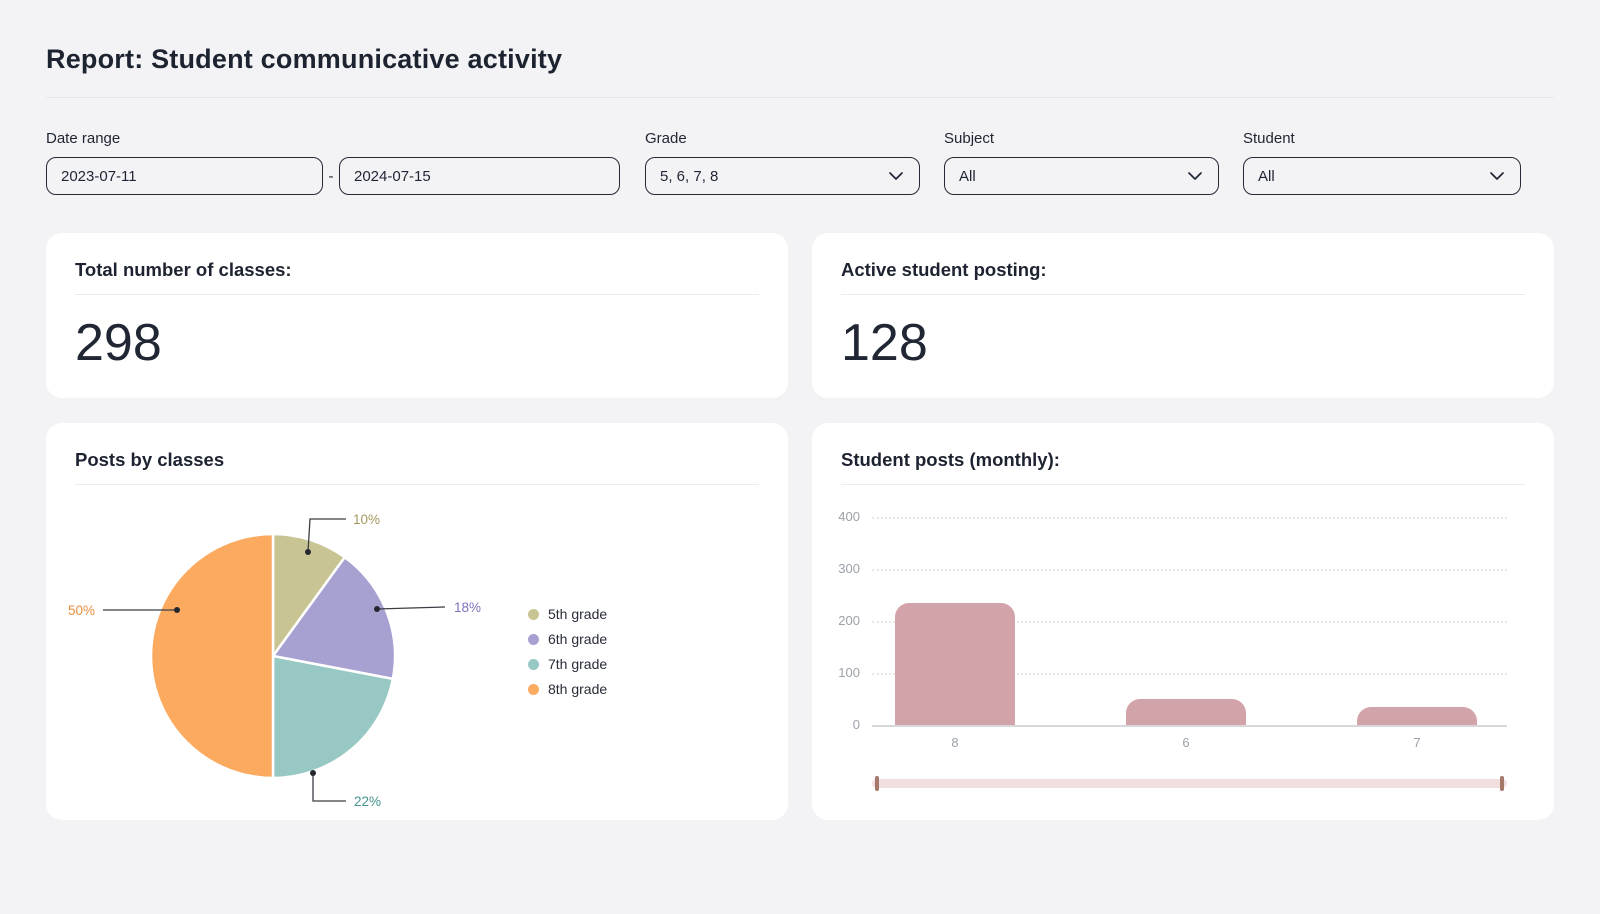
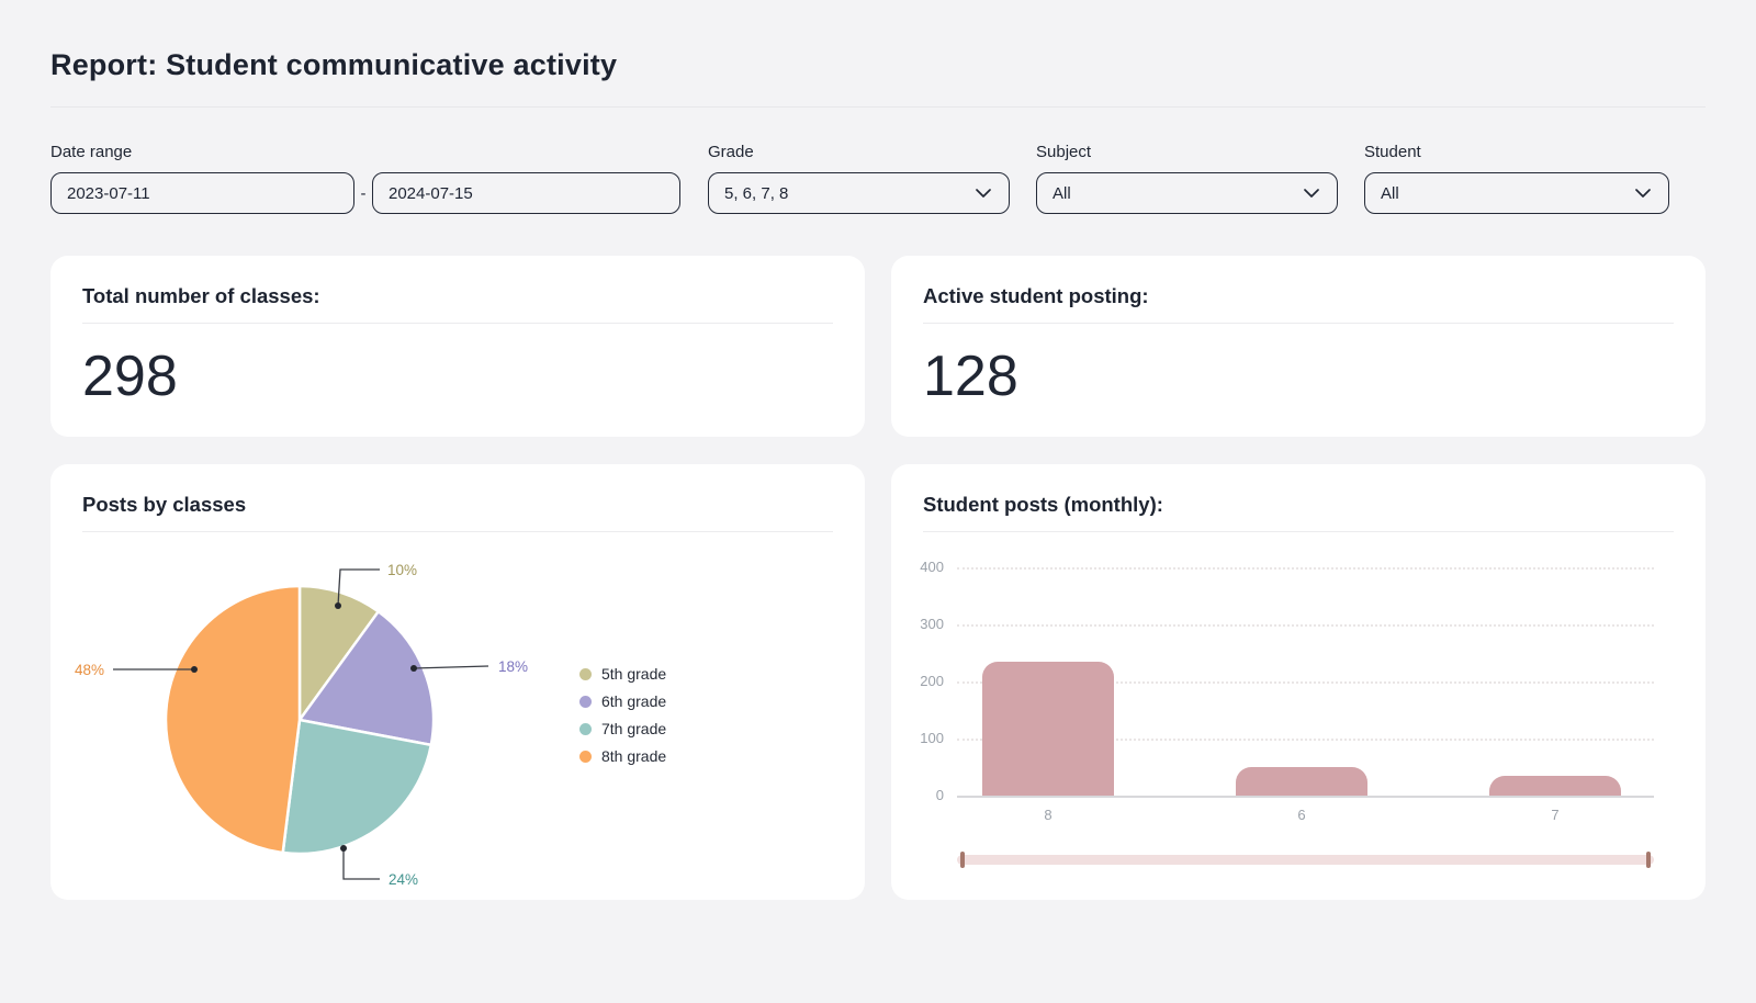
Posts by classes/7th grade: 22% -> 24%
Posts by classes/8th grade: 50% -> 48%
